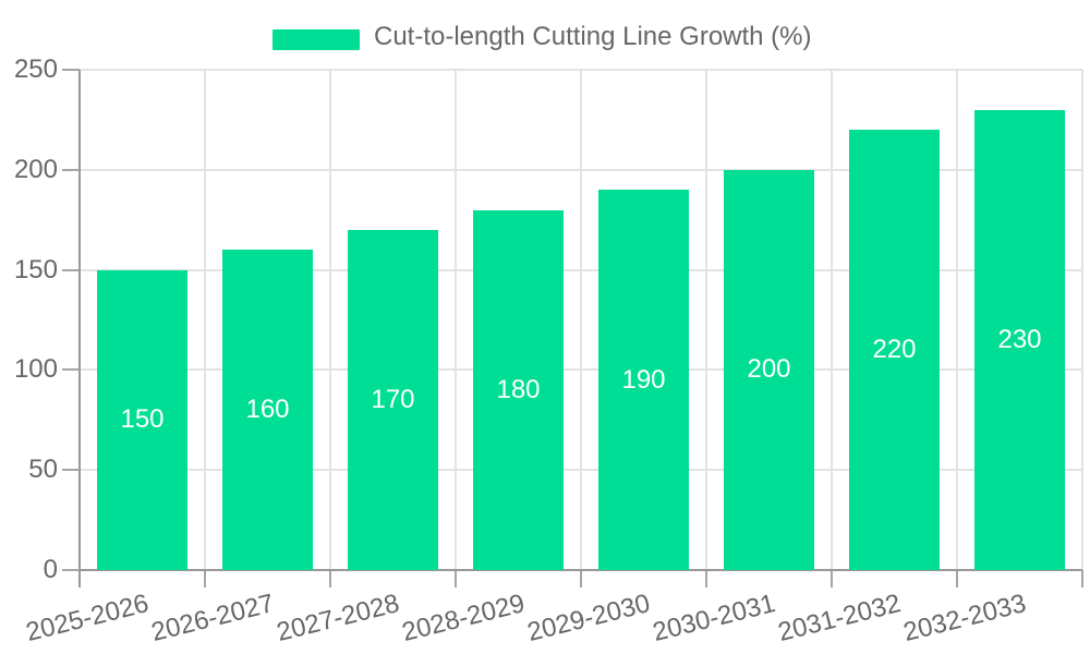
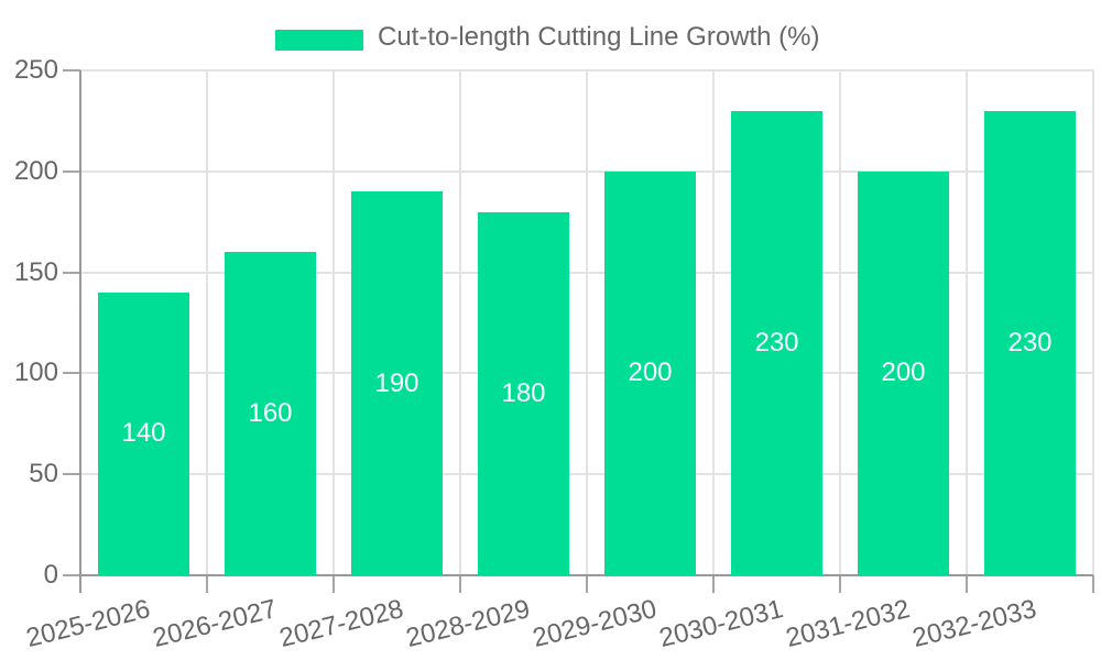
2025-2026: 150 -> 140
2027-2028: 170 -> 190
2029-2030: 190 -> 200
2030-2031: 200 -> 230
2031-2032: 220 -> 200
